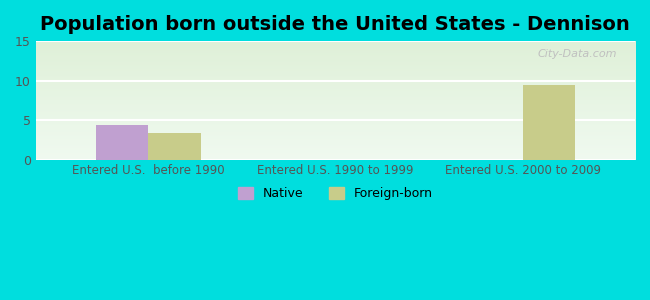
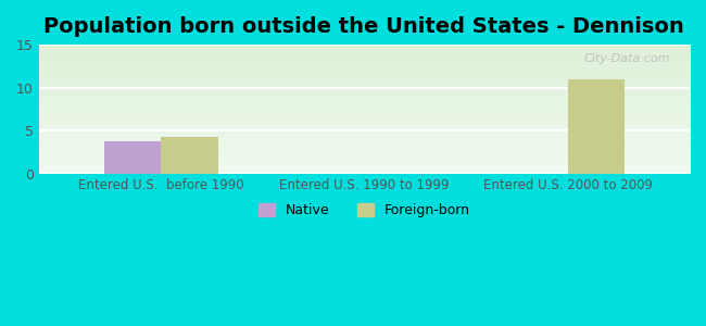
Native/Entered U.S. before 1990: 4.4 -> 3.7
Foreign-born/Entered U.S. before 1990: 3.4 -> 4.3
Foreign-born/Entered U.S. 2000 to 2009: 9.4 -> 11.0
